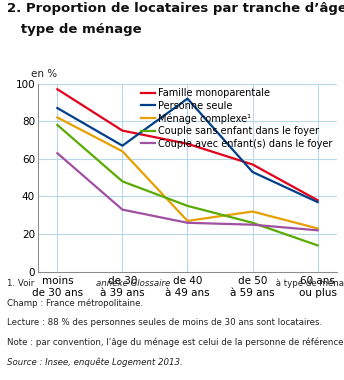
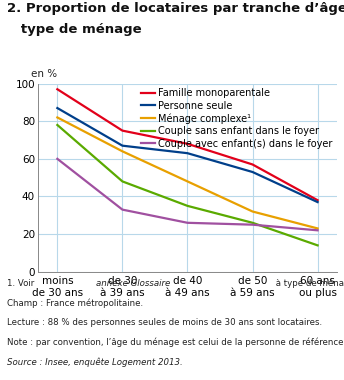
Couple avec enfant(s) dans le foyer/moins de 30 ans: 63 -> 60
Personne seule/de 40 à 49 ans: 92 -> 63
Ménage complexe¹/de 40 à 49 ans: 27 -> 48
